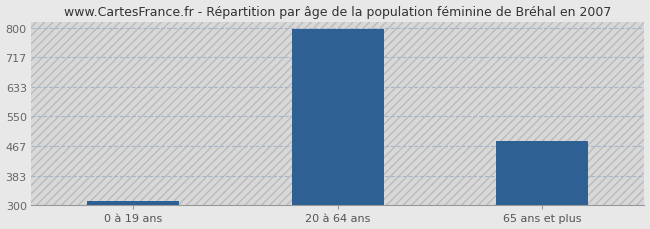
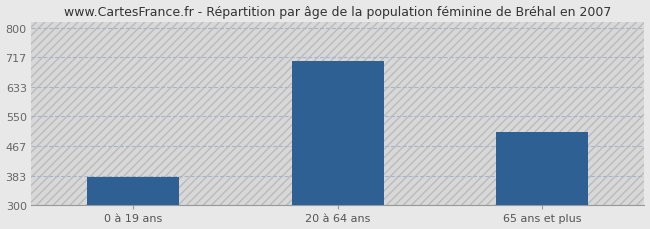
0 à 19 ans: 312 -> 380
20 à 64 ans: 797 -> 705
65 ans et plus: 480 -> 505
